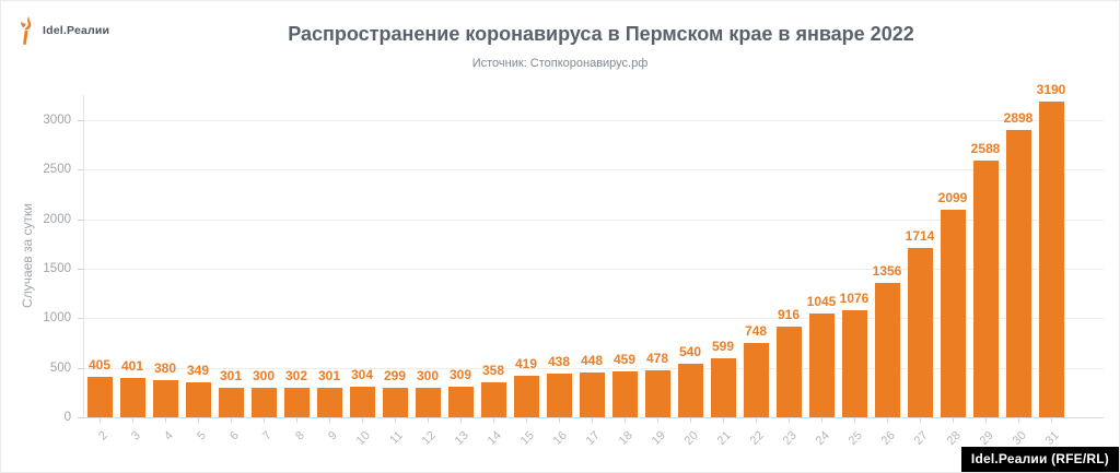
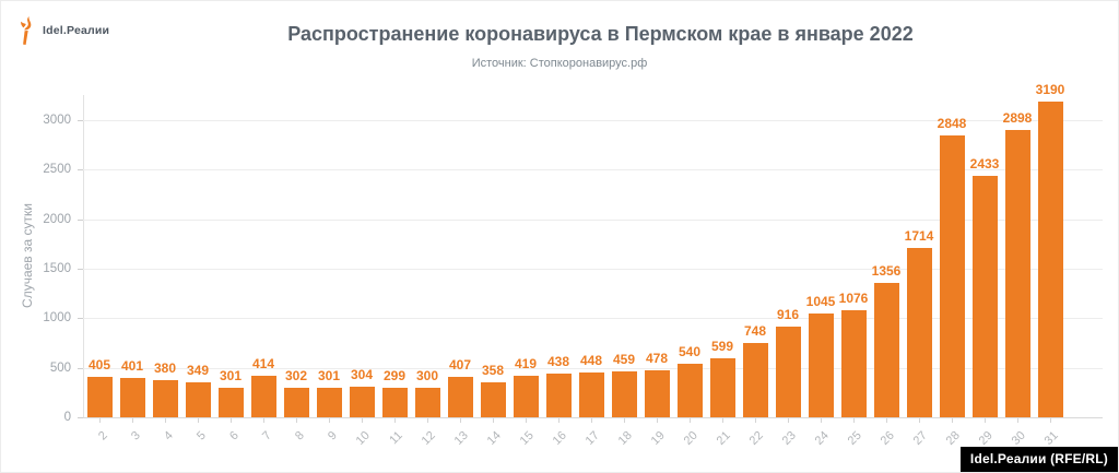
7: 300 -> 414
13: 309 -> 407
28: 2099 -> 2848
29: 2588 -> 2433
